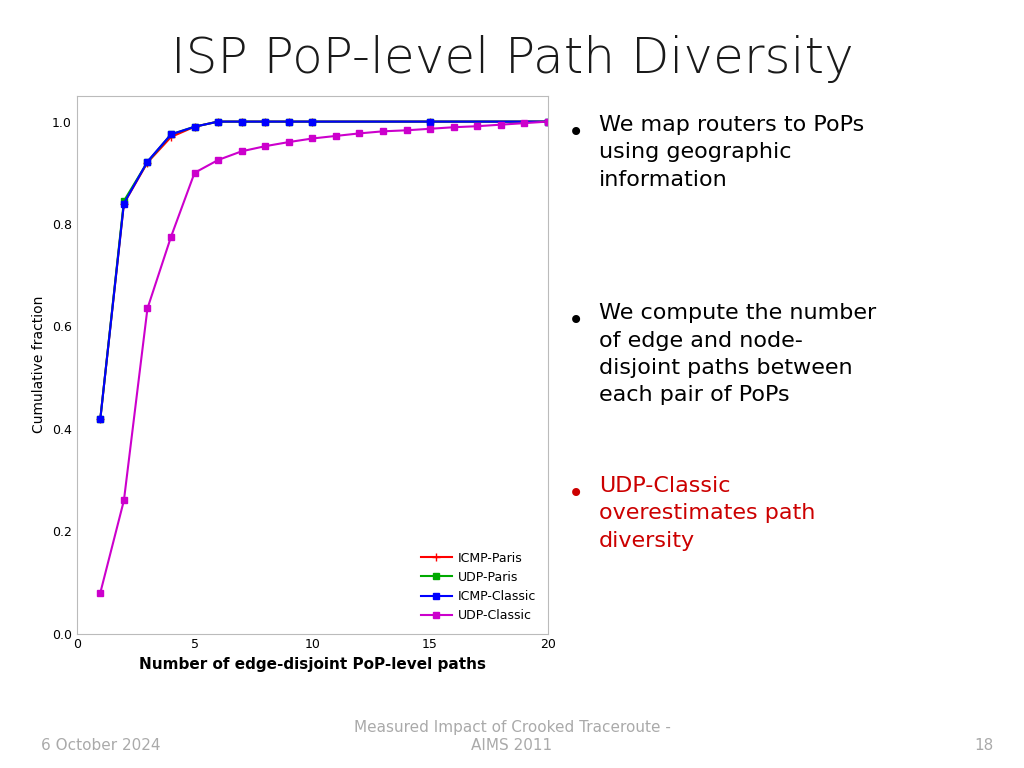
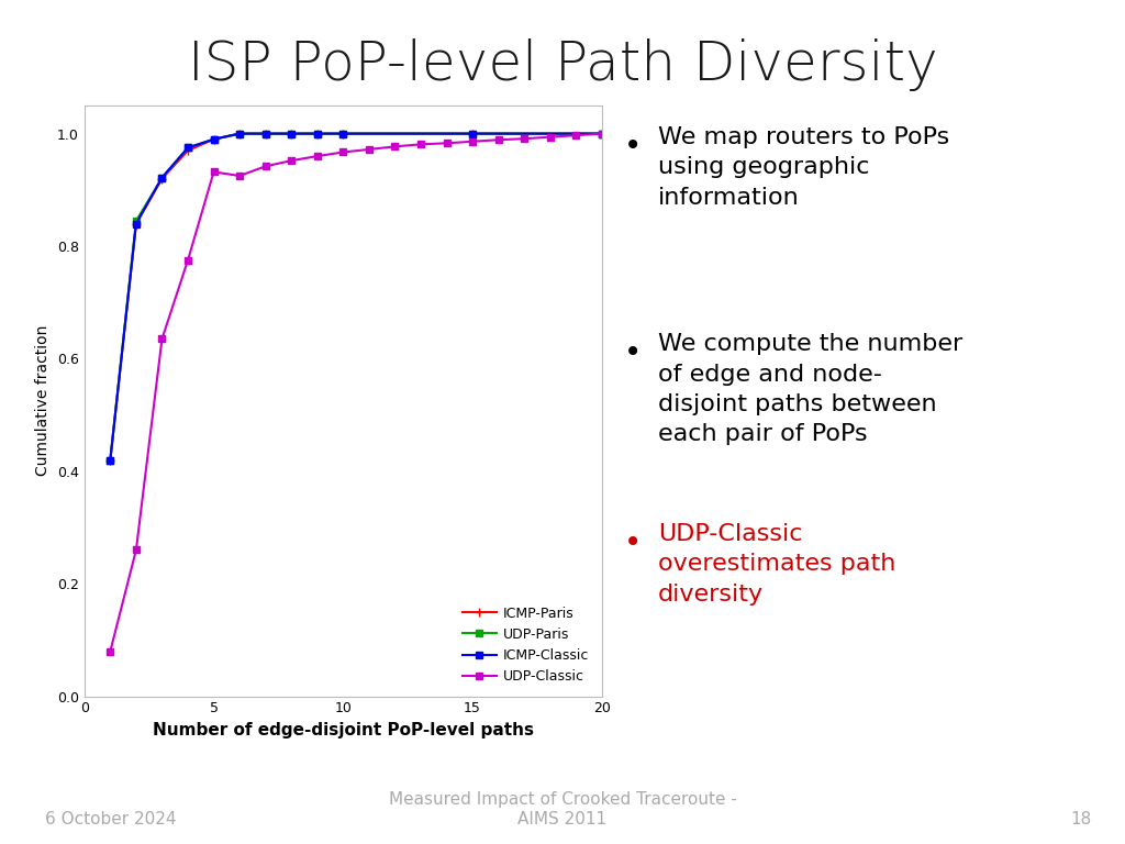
UDP-Classic/5: 0.900 -> 0.932
